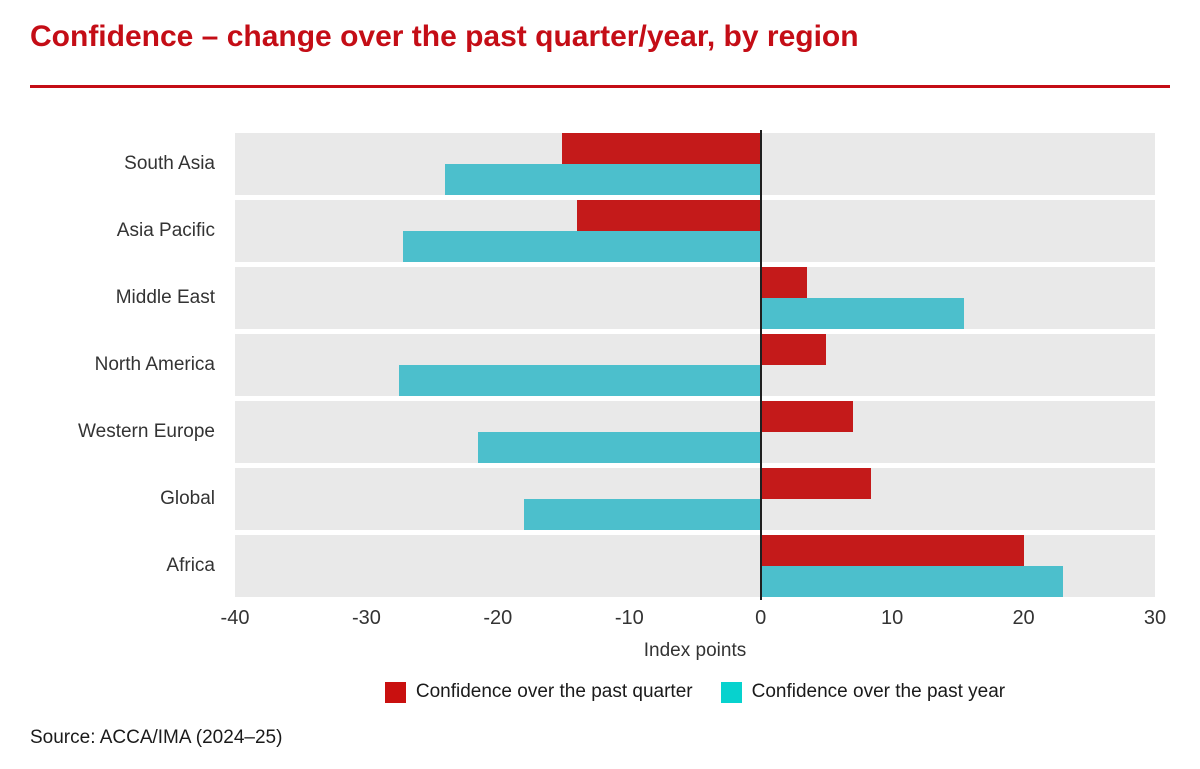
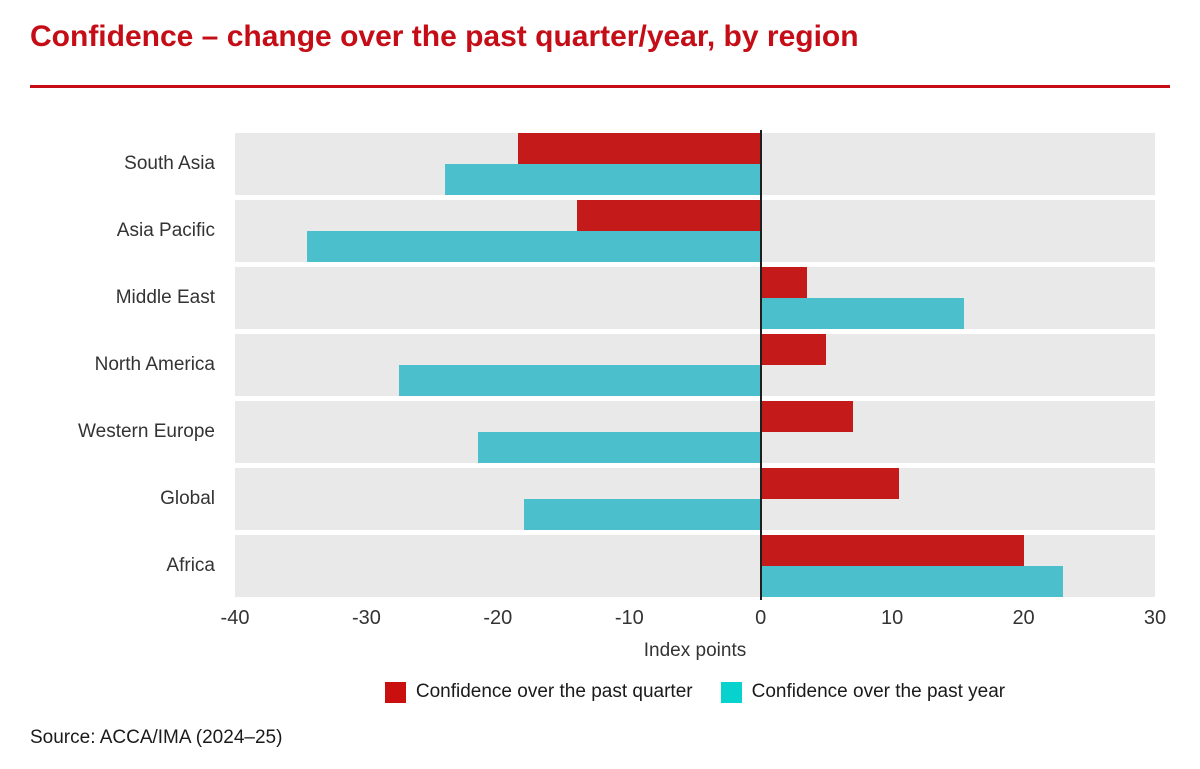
Confidence over the past quarter/South Asia: -15.1 -> -18.5
Confidence over the past year/Asia Pacific: -27.2 -> -34.5
Confidence over the past quarter/Global: 8.4 -> 10.5
